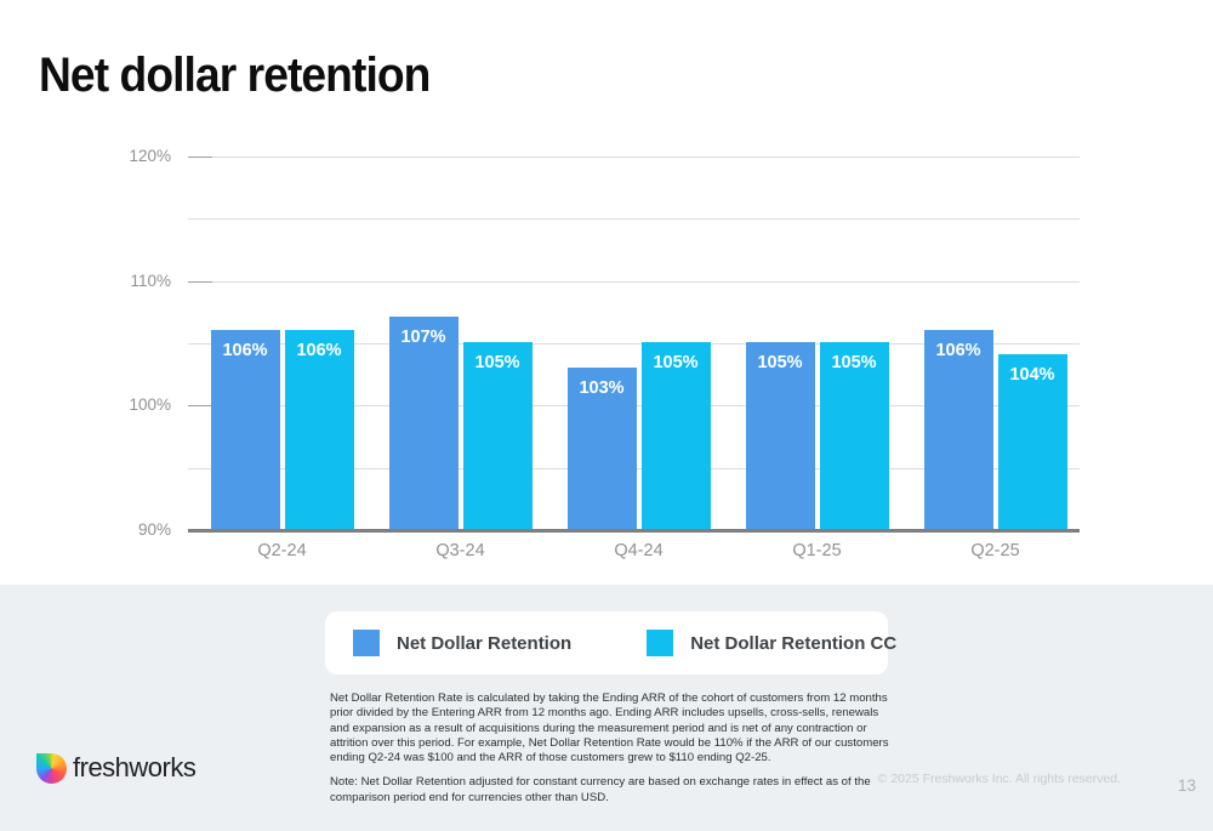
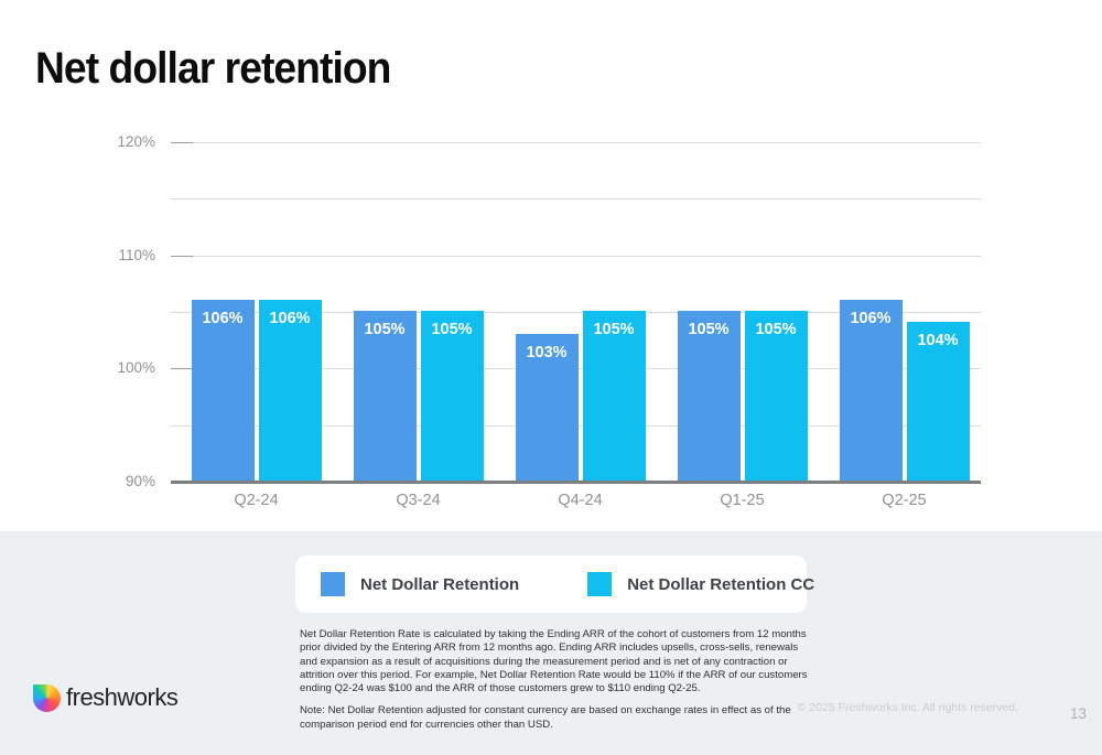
Net Dollar Retention/Q3-24: 107% -> 105%
